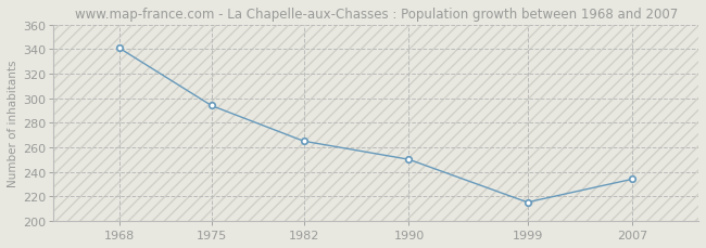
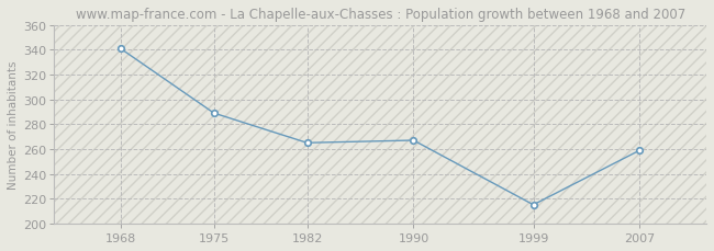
1975: 294 -> 289
1990: 250 -> 267
2007: 234 -> 259
